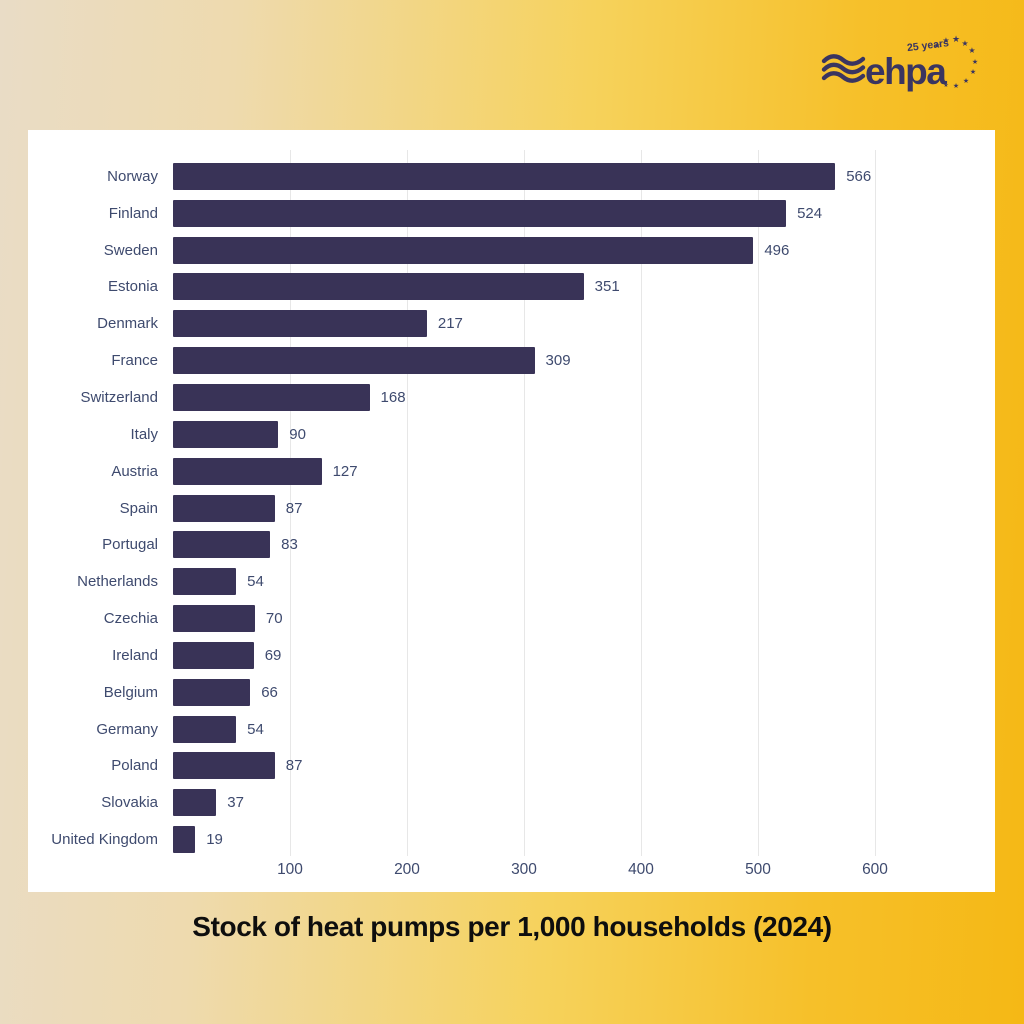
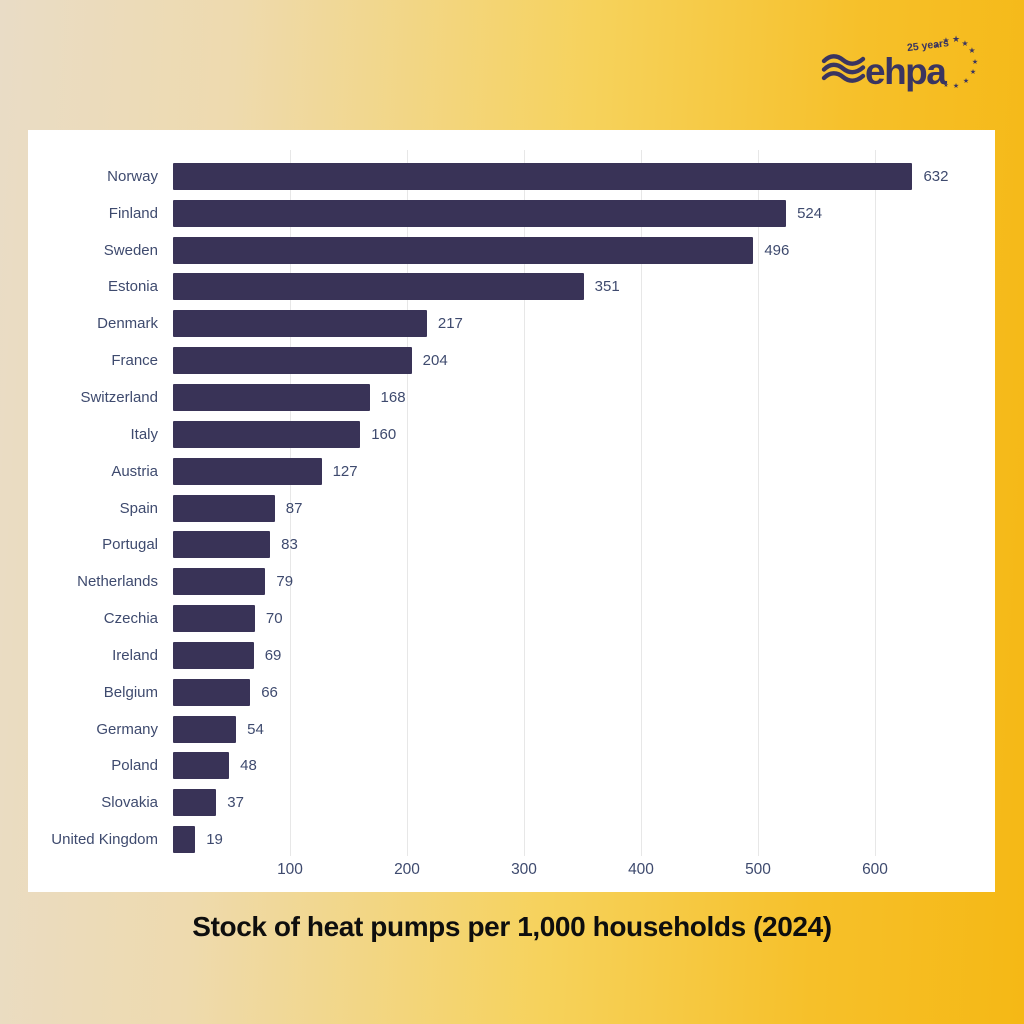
Norway: 566 -> 632
France: 309 -> 204
Italy: 90 -> 160
Netherlands: 54 -> 79
Poland: 87 -> 48
